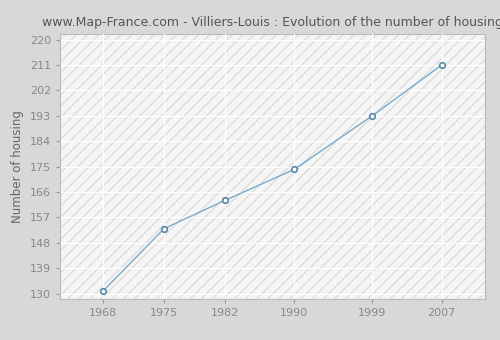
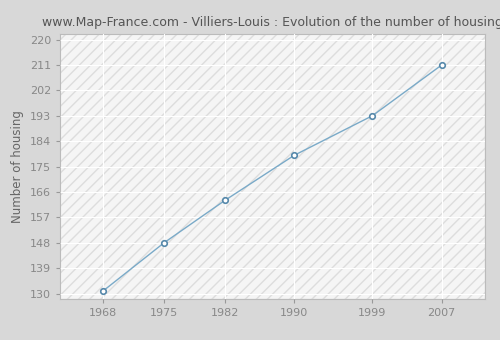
1975: 153 -> 148
1990: 174 -> 179
